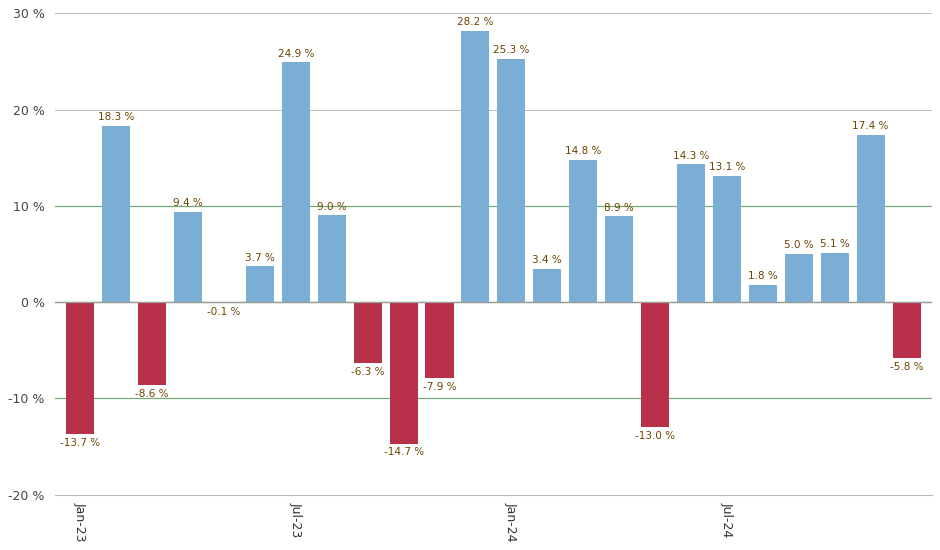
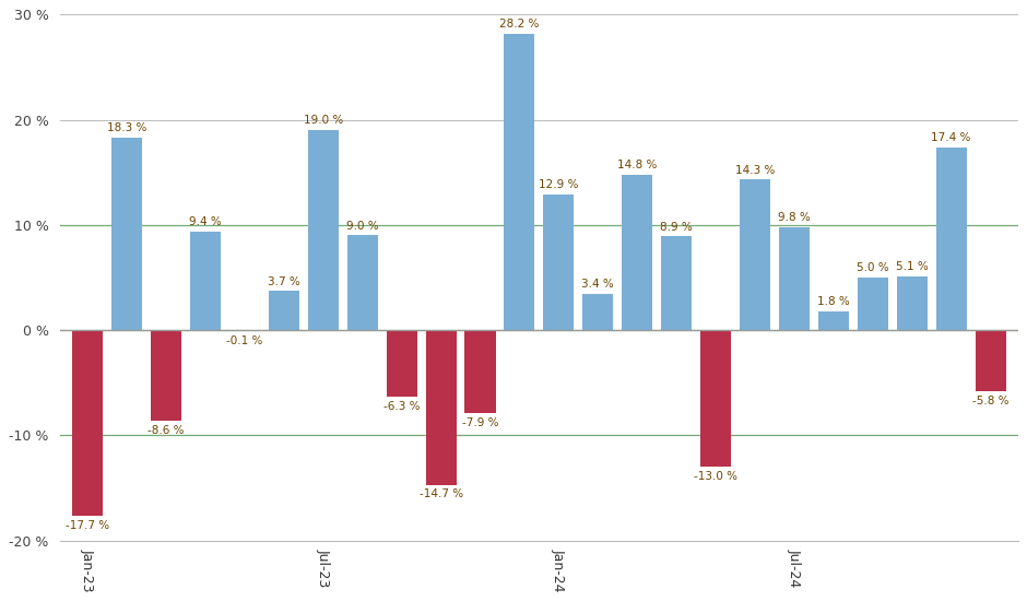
Jan-23: -13.7 -> -17.7
Jul-23: 24.9 -> 19.0
Jan-24: 25.3 -> 12.9
Jul-24: 13.1 -> 9.8
